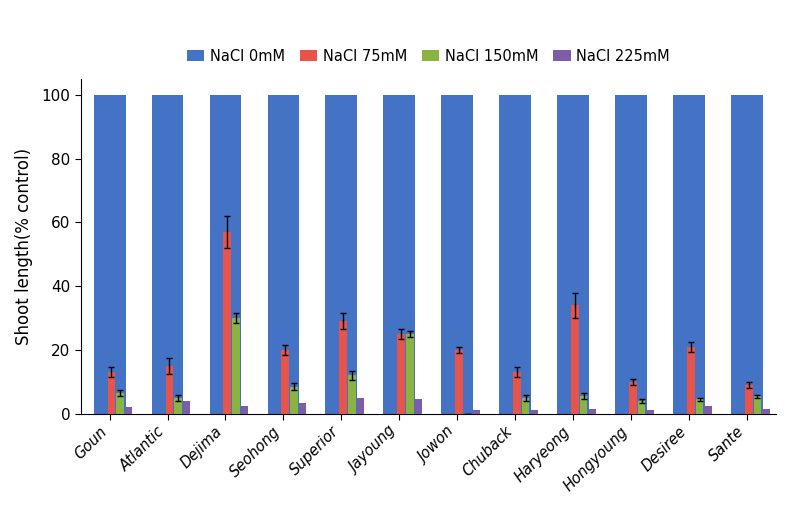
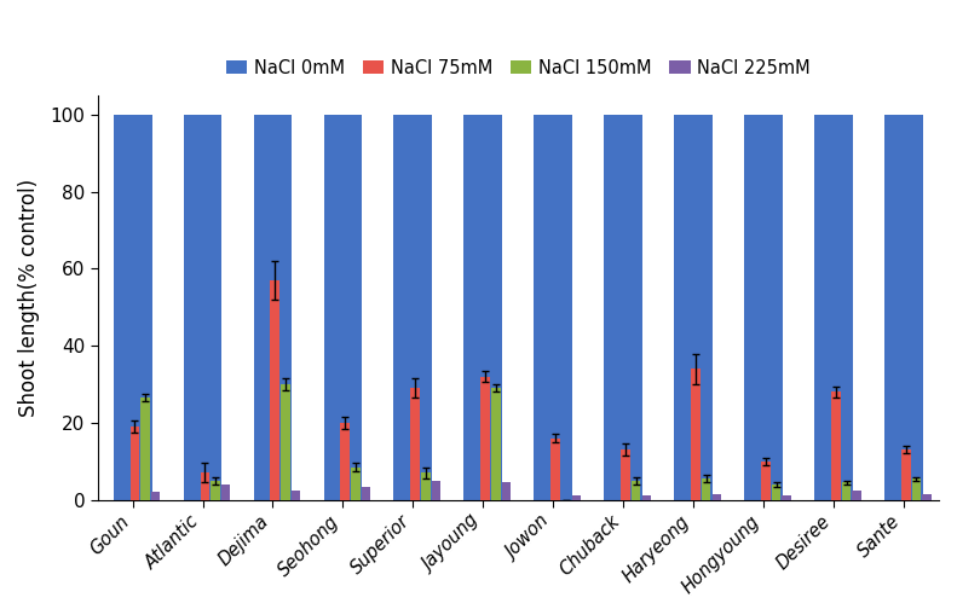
NaCl 75mM/Goun: 13 -> 19
NaCl 150mM/Goun: 6.5 -> 26.5
NaCl 75mM/Atlantic: 15 -> 7
NaCl 150mM/Superior: 12.0 -> 7.0
NaCl 75mM/Jayoung: 25 -> 32
NaCl 150mM/Jayoung: 25.0 -> 29.0
NaCl 75mM/Jowon: 20 -> 16
NaCl 75mM/Desiree: 21 -> 28
NaCl 75mM/Sante: 9 -> 13
